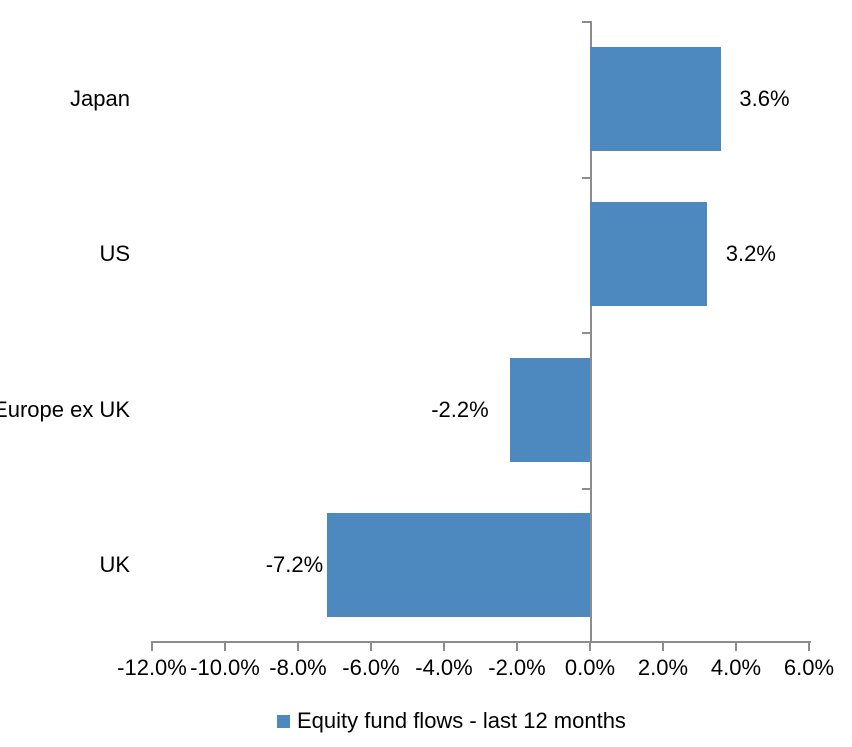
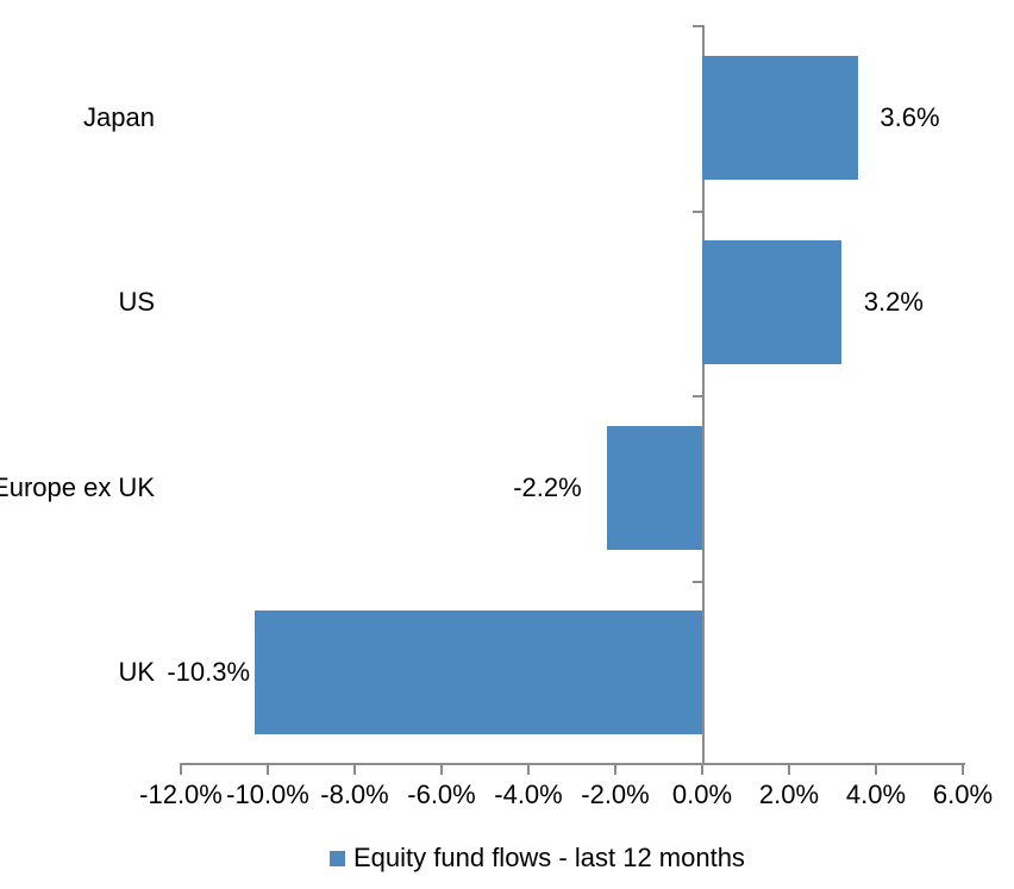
UK: -7.2% -> -10.3%
